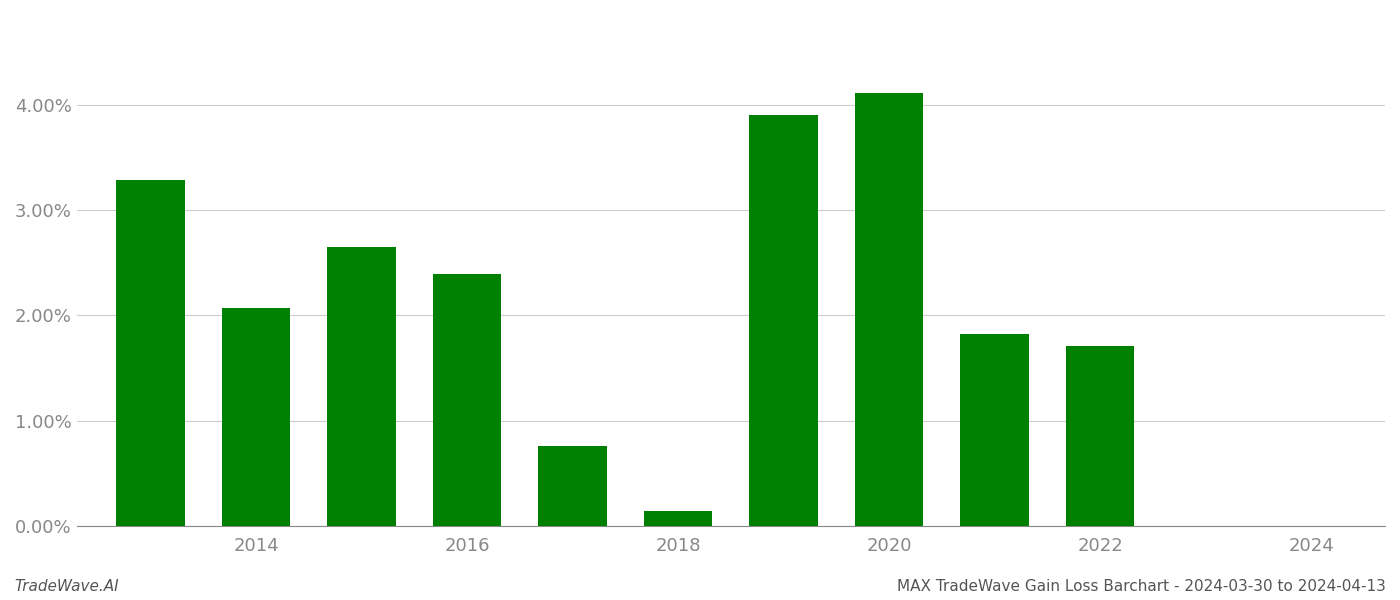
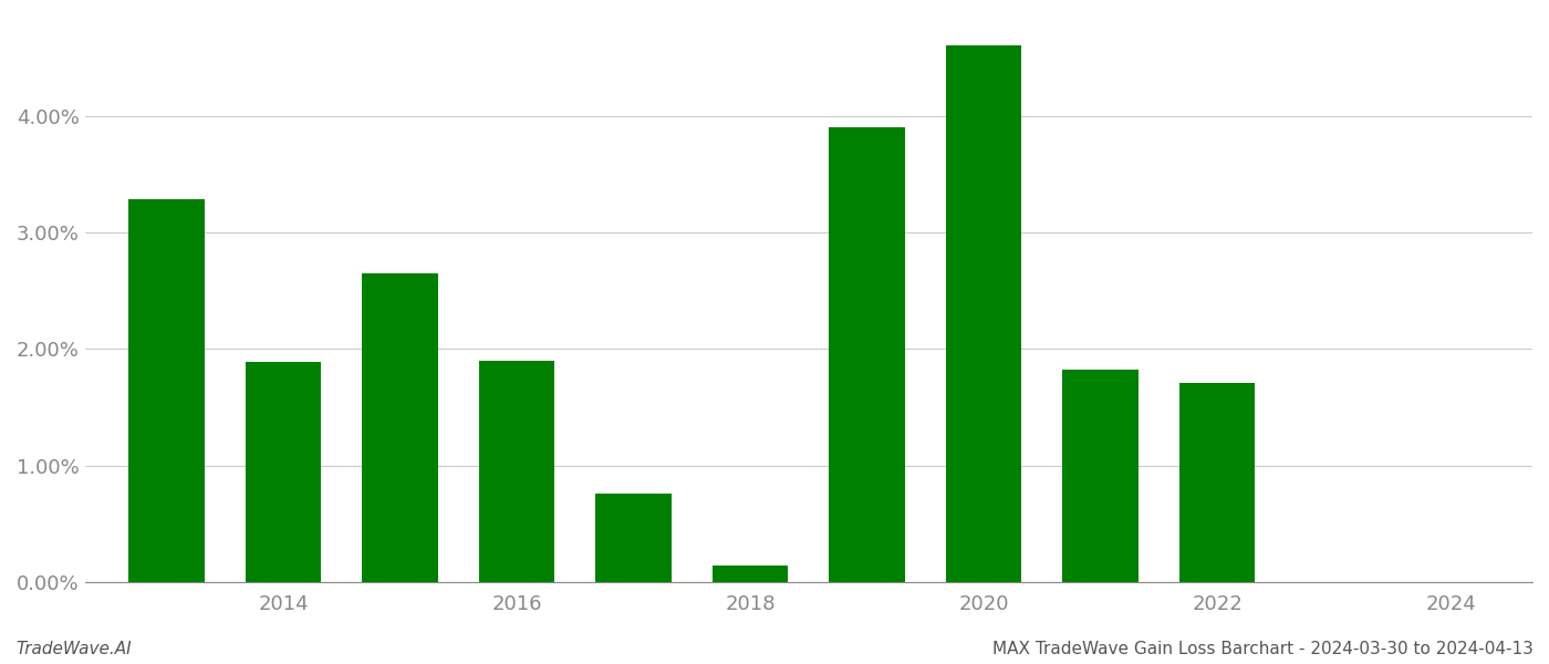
2014: 2.07% -> 1.89%
2016: 2.39% -> 1.90%
2020: 4.11% -> 4.60%
